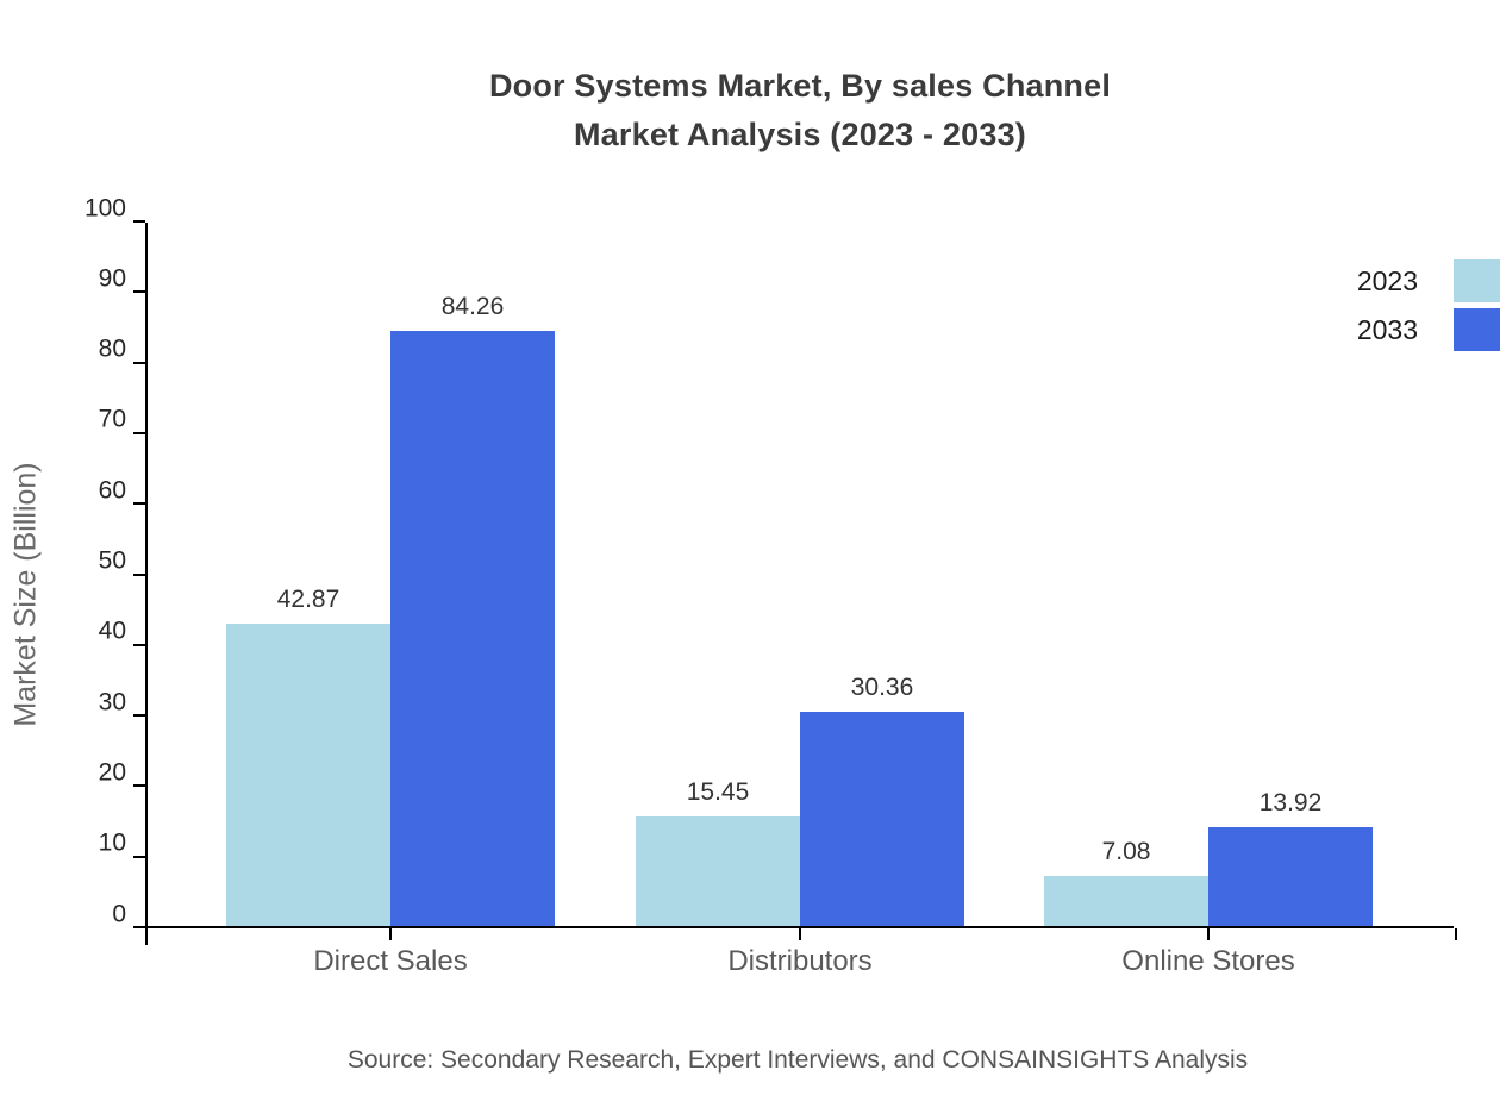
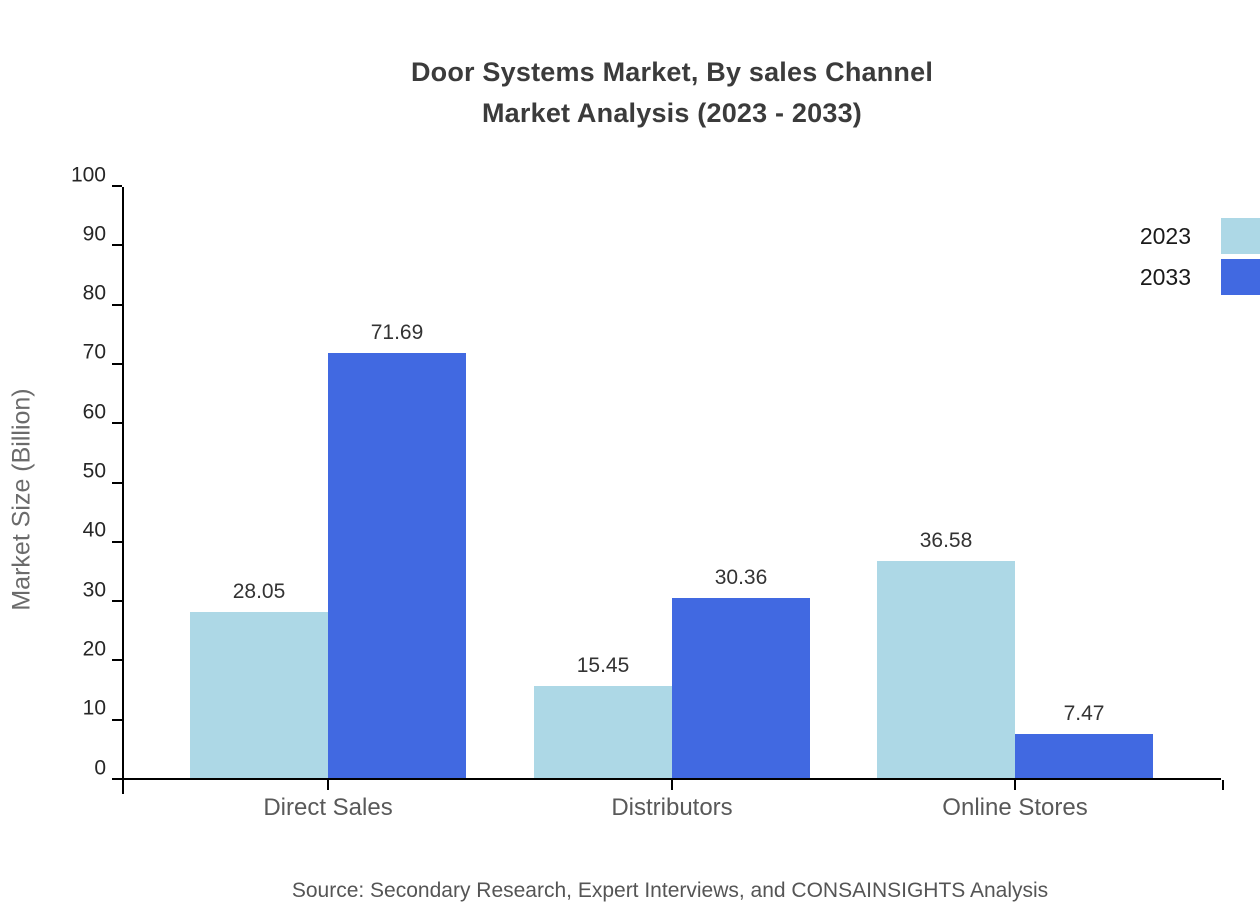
2023/Direct Sales: 42.87 -> 28.05
2033/Direct Sales: 84.26 -> 71.69
2023/Online Stores: 7.08 -> 36.58
2033/Online Stores: 13.92 -> 7.47
